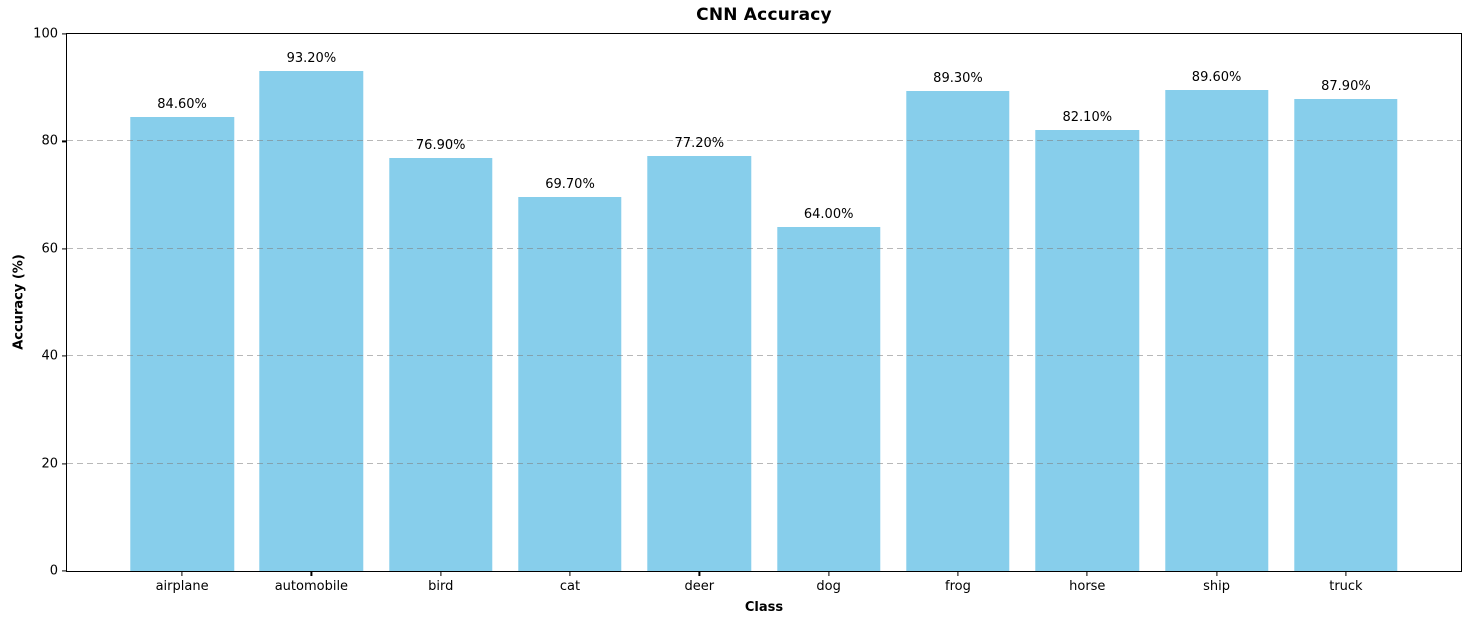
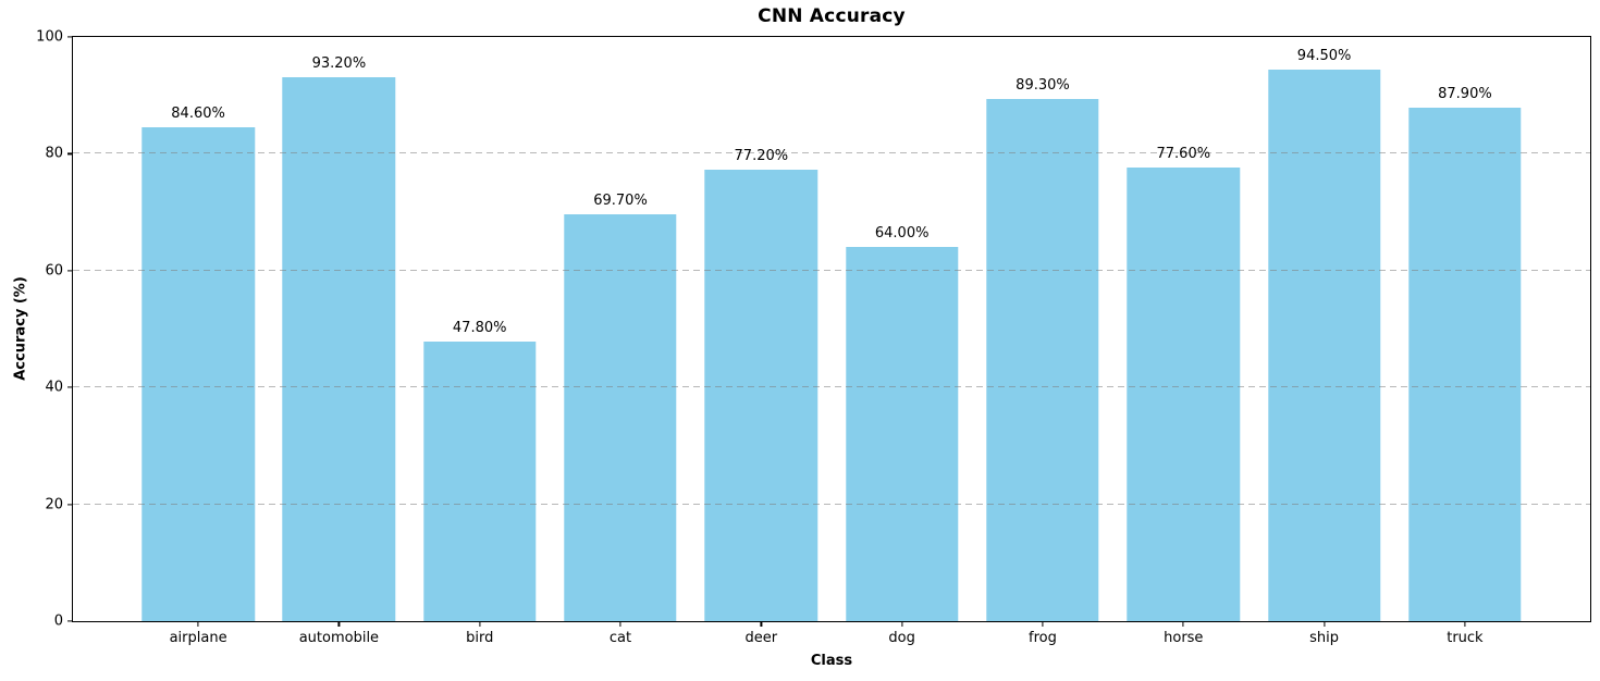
bird: 76.90% -> 47.80%
horse: 82.10% -> 77.60%
ship: 89.60% -> 94.50%
